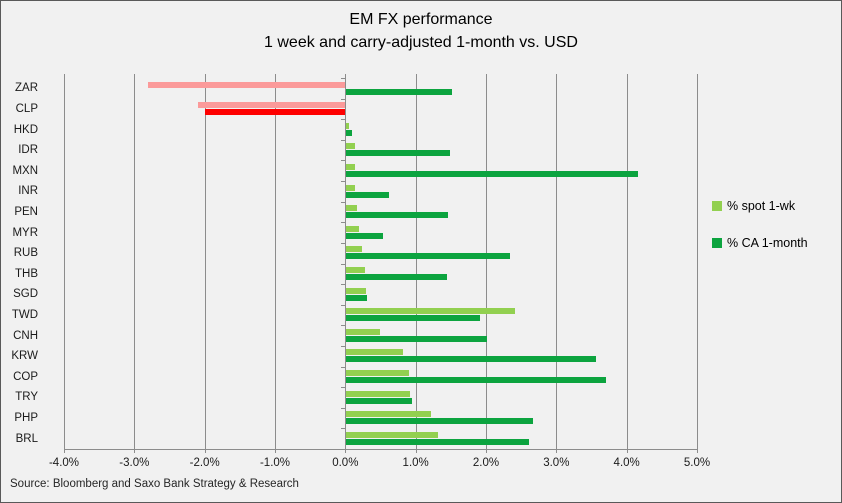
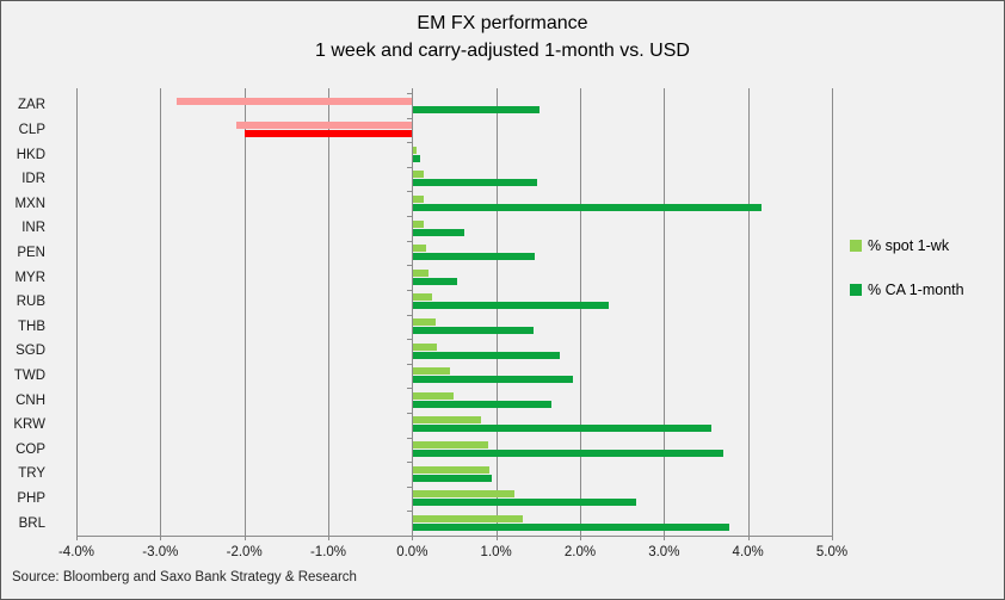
% CA 1-month/SGD: 0.3% -> 1.8%
% spot 1-wk/TWD: 2.4% -> 0.4%
% CA 1-month/CNH: 2.0% -> 1.6%
% CA 1-month/BRL: 2.6% -> 3.8%
